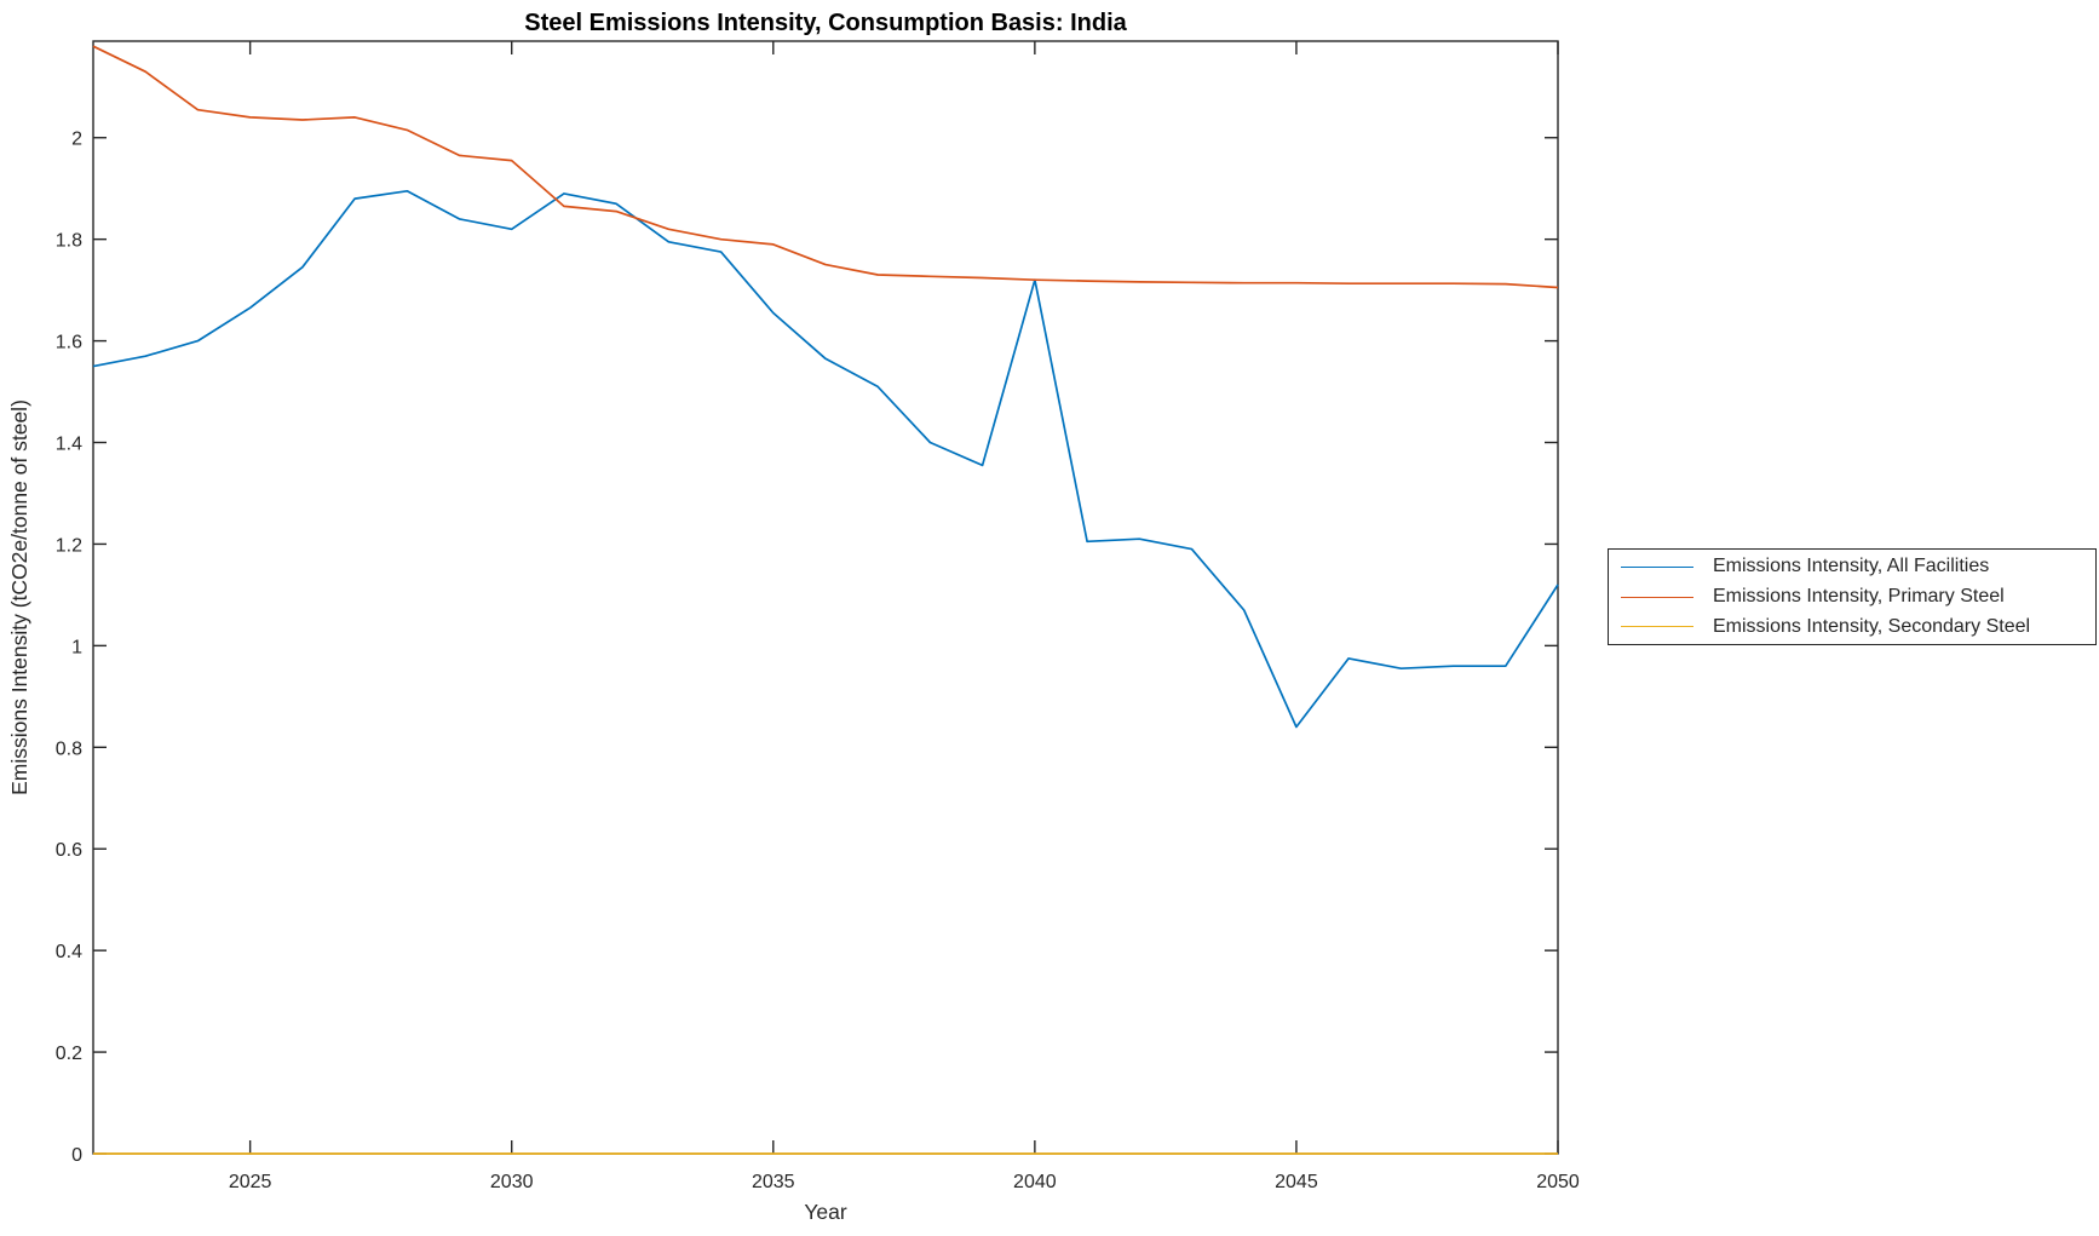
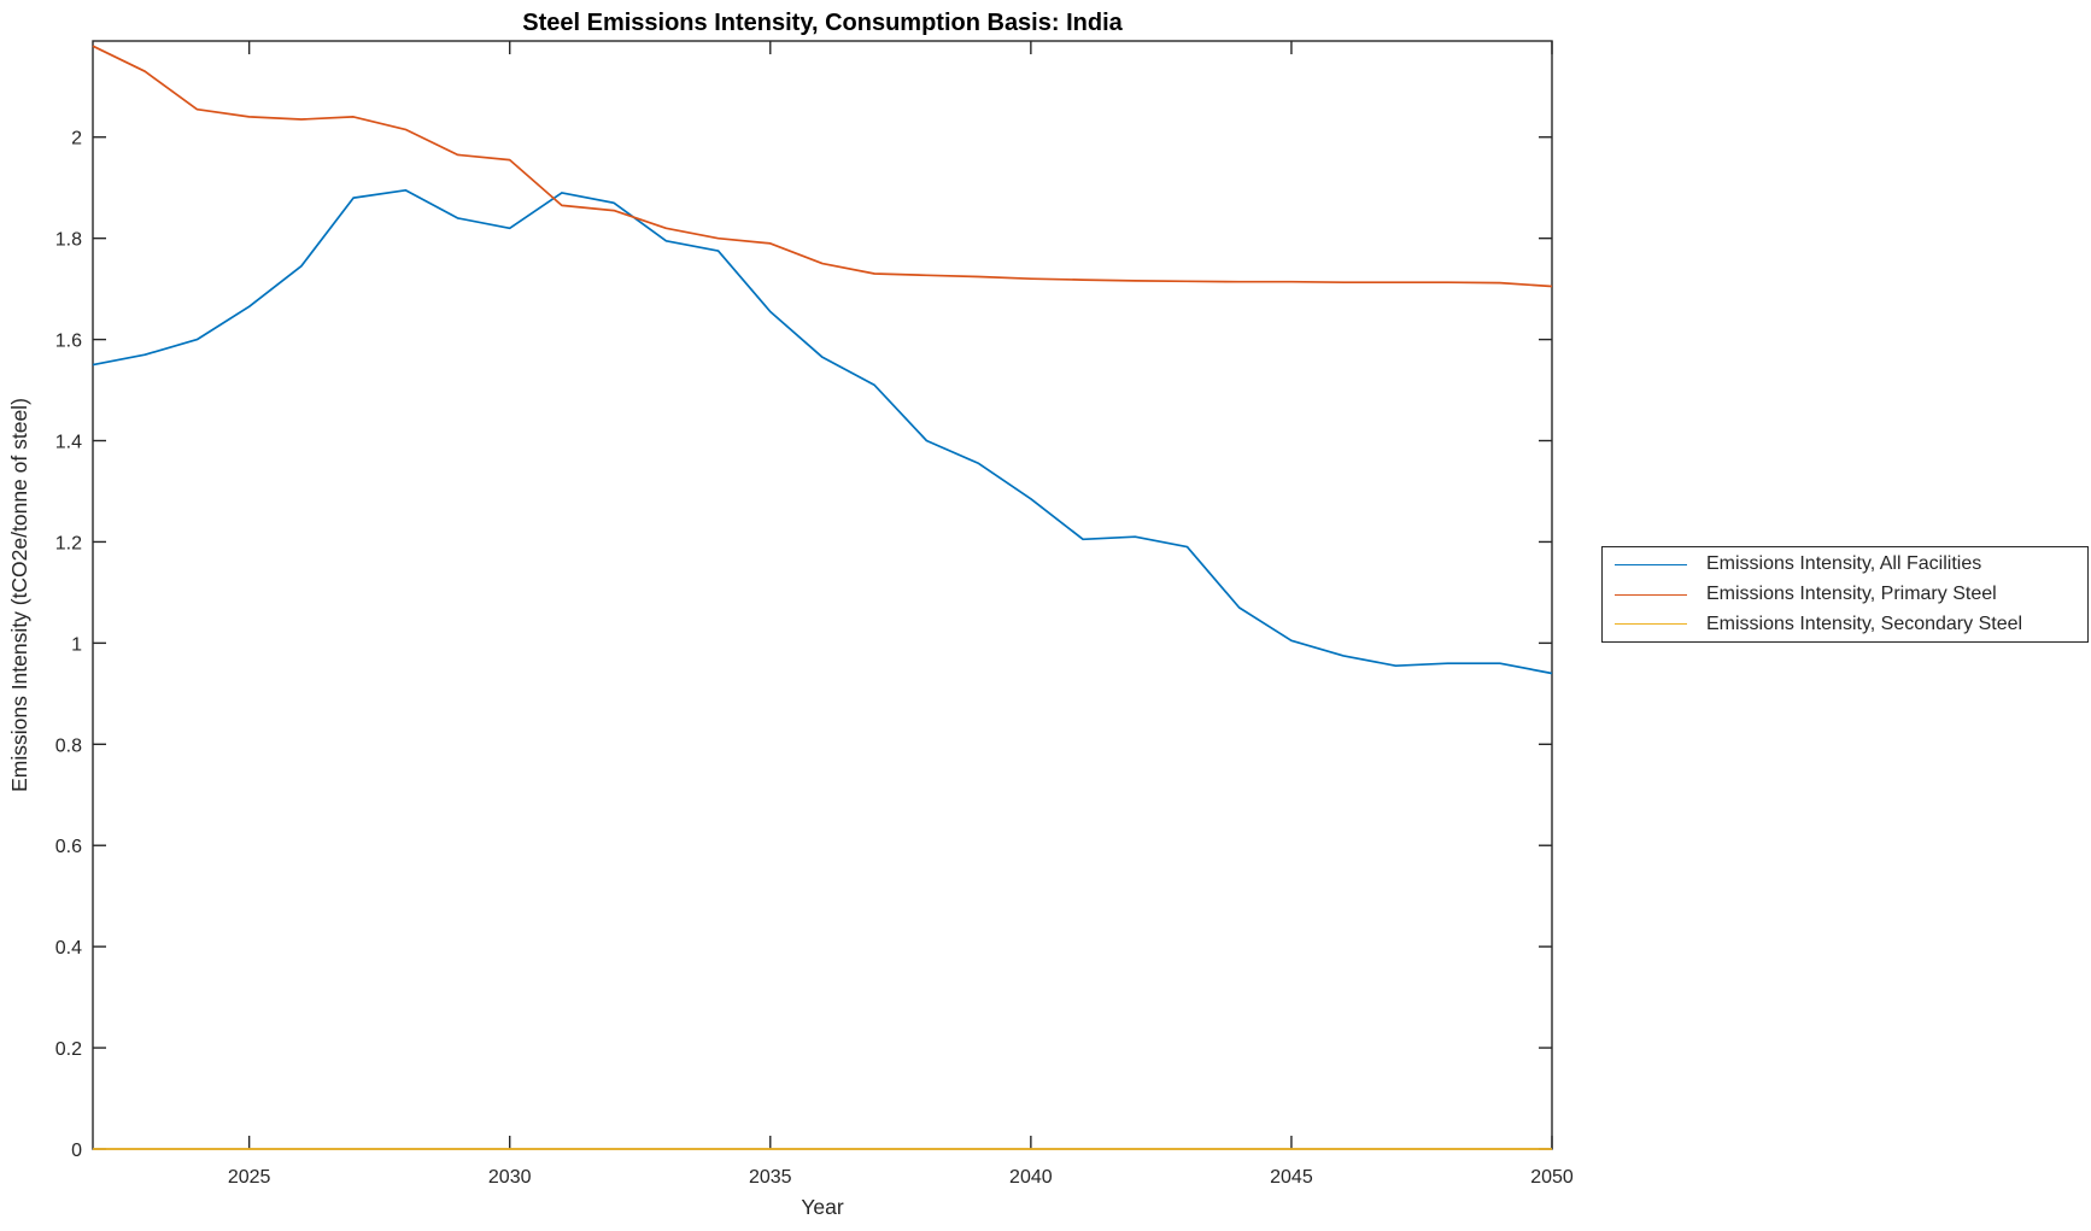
Emissions Intensity, All Facilities/2040: 1.72 -> 1.28
Emissions Intensity, All Facilities/2045: 0.84 -> 1.00
Emissions Intensity, All Facilities/2050: 1.12 -> 0.94
